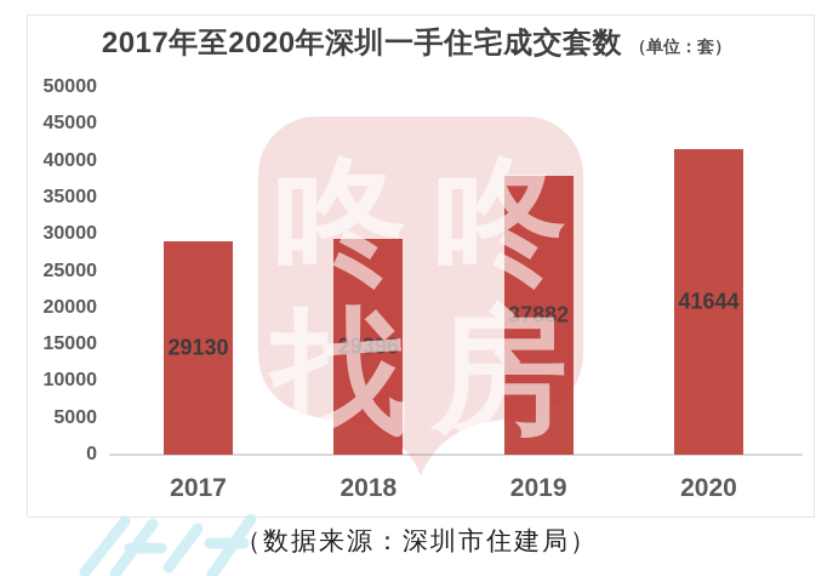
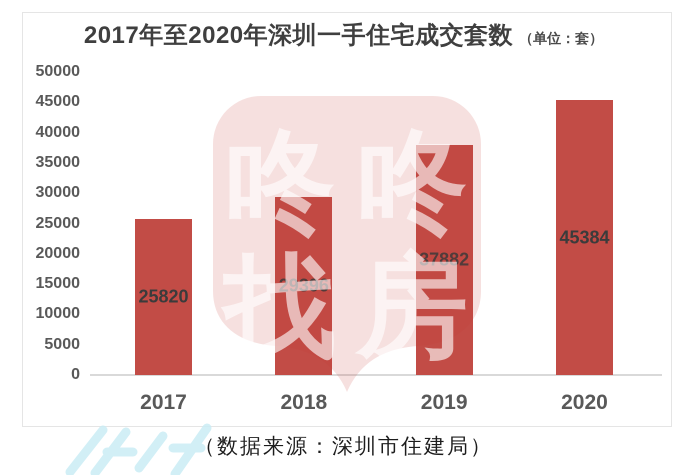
2017: 29130 -> 25820
2020: 41644 -> 45384
